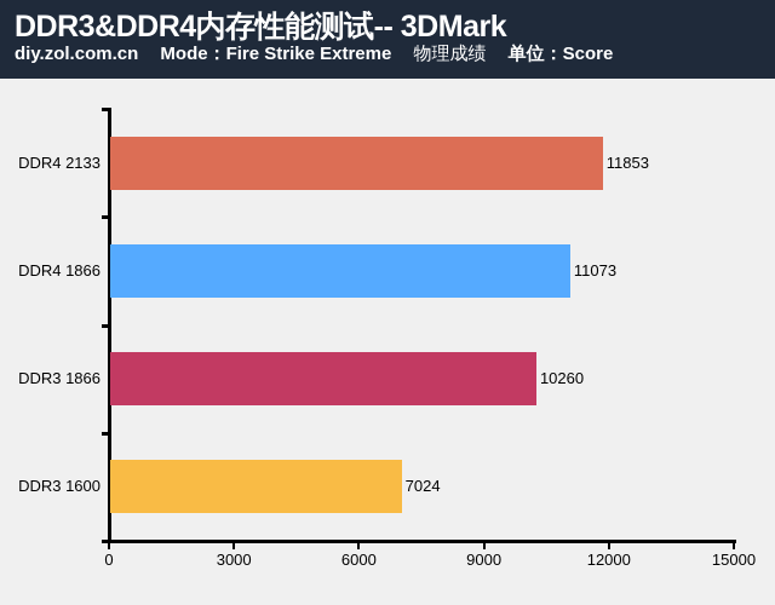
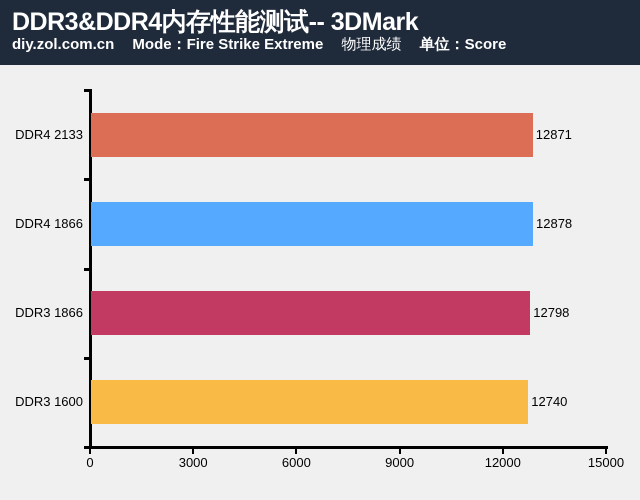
DDR4 2133: 11853 -> 12871
DDR4 1866: 11073 -> 12878
DDR3 1866: 10260 -> 12798
DDR3 1600: 7024 -> 12740
